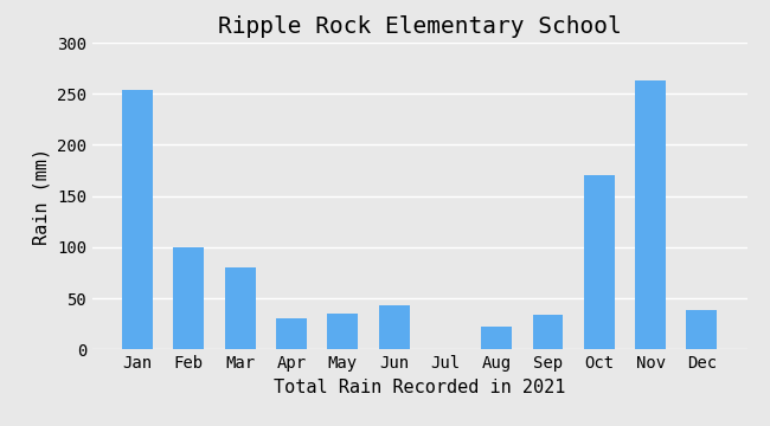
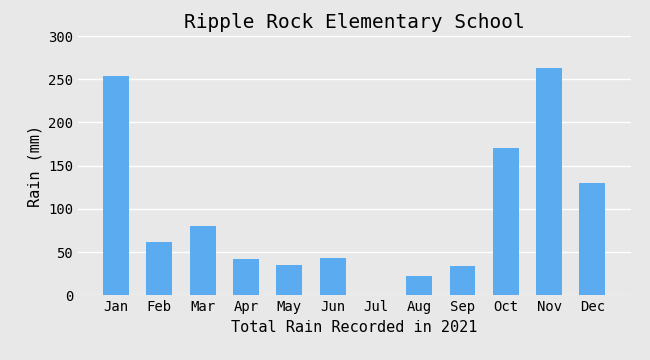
Feb: 100 -> 62
Apr: 30 -> 42
Dec: 38 -> 130
